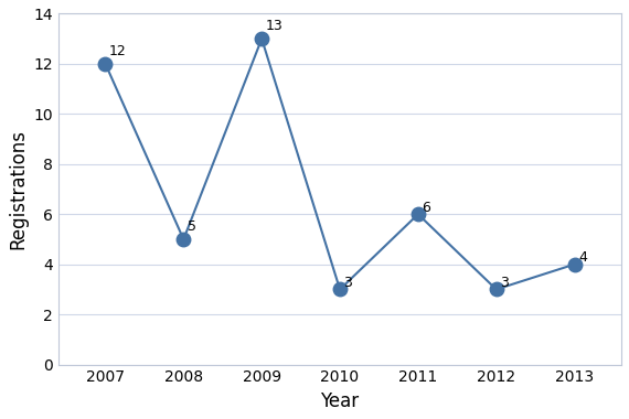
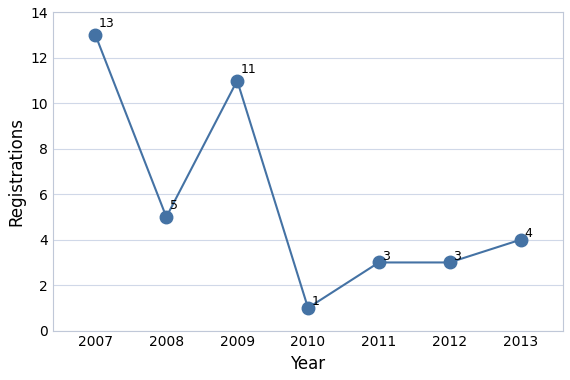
2007: 12 -> 13
2009: 13 -> 11
2010: 3 -> 1
2011: 6 -> 3
